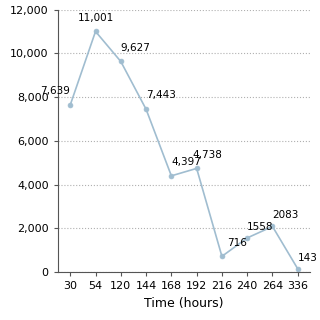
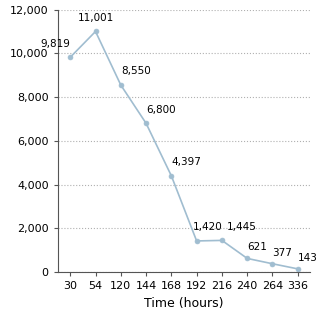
30: 7,639 -> 9,819
120: 9,627 -> 8,550
144: 7,443 -> 6,800
192: 4,738 -> 1,420
216: 716 -> 1,445
240: 1558 -> 621
264: 2083 -> 377
